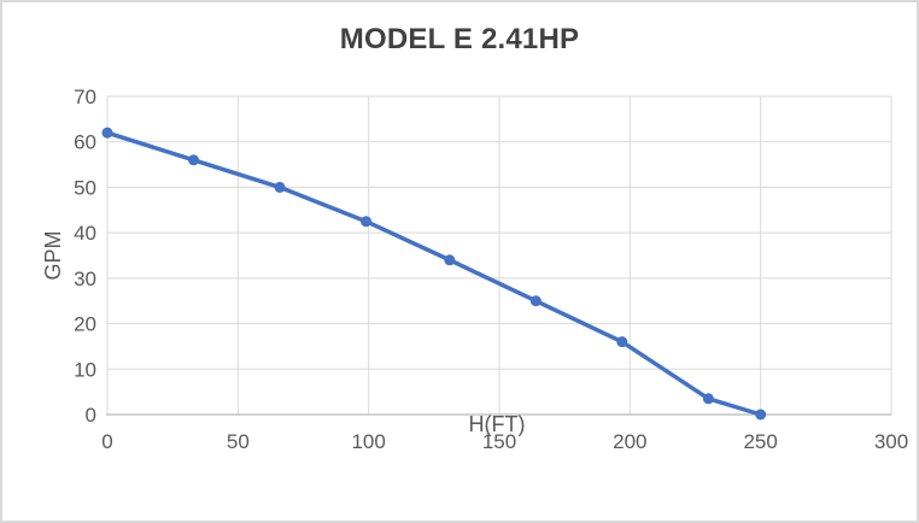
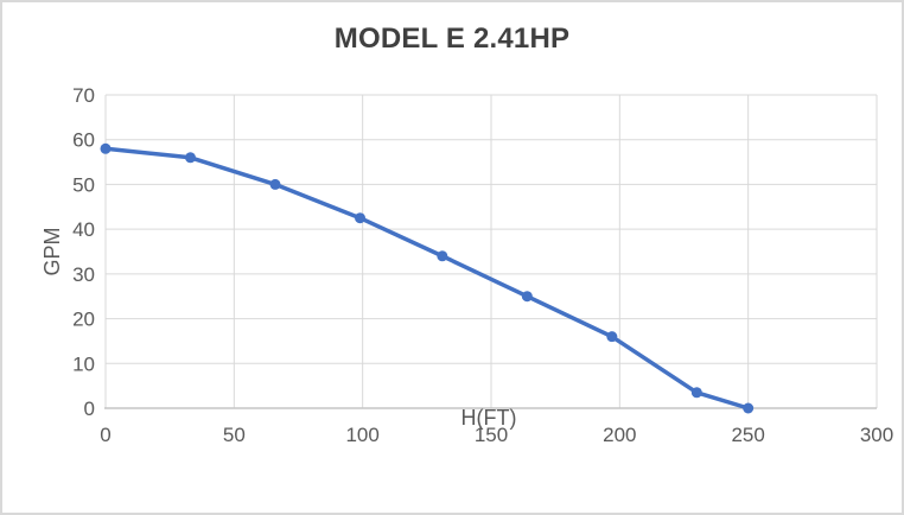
0: 62 -> 58
